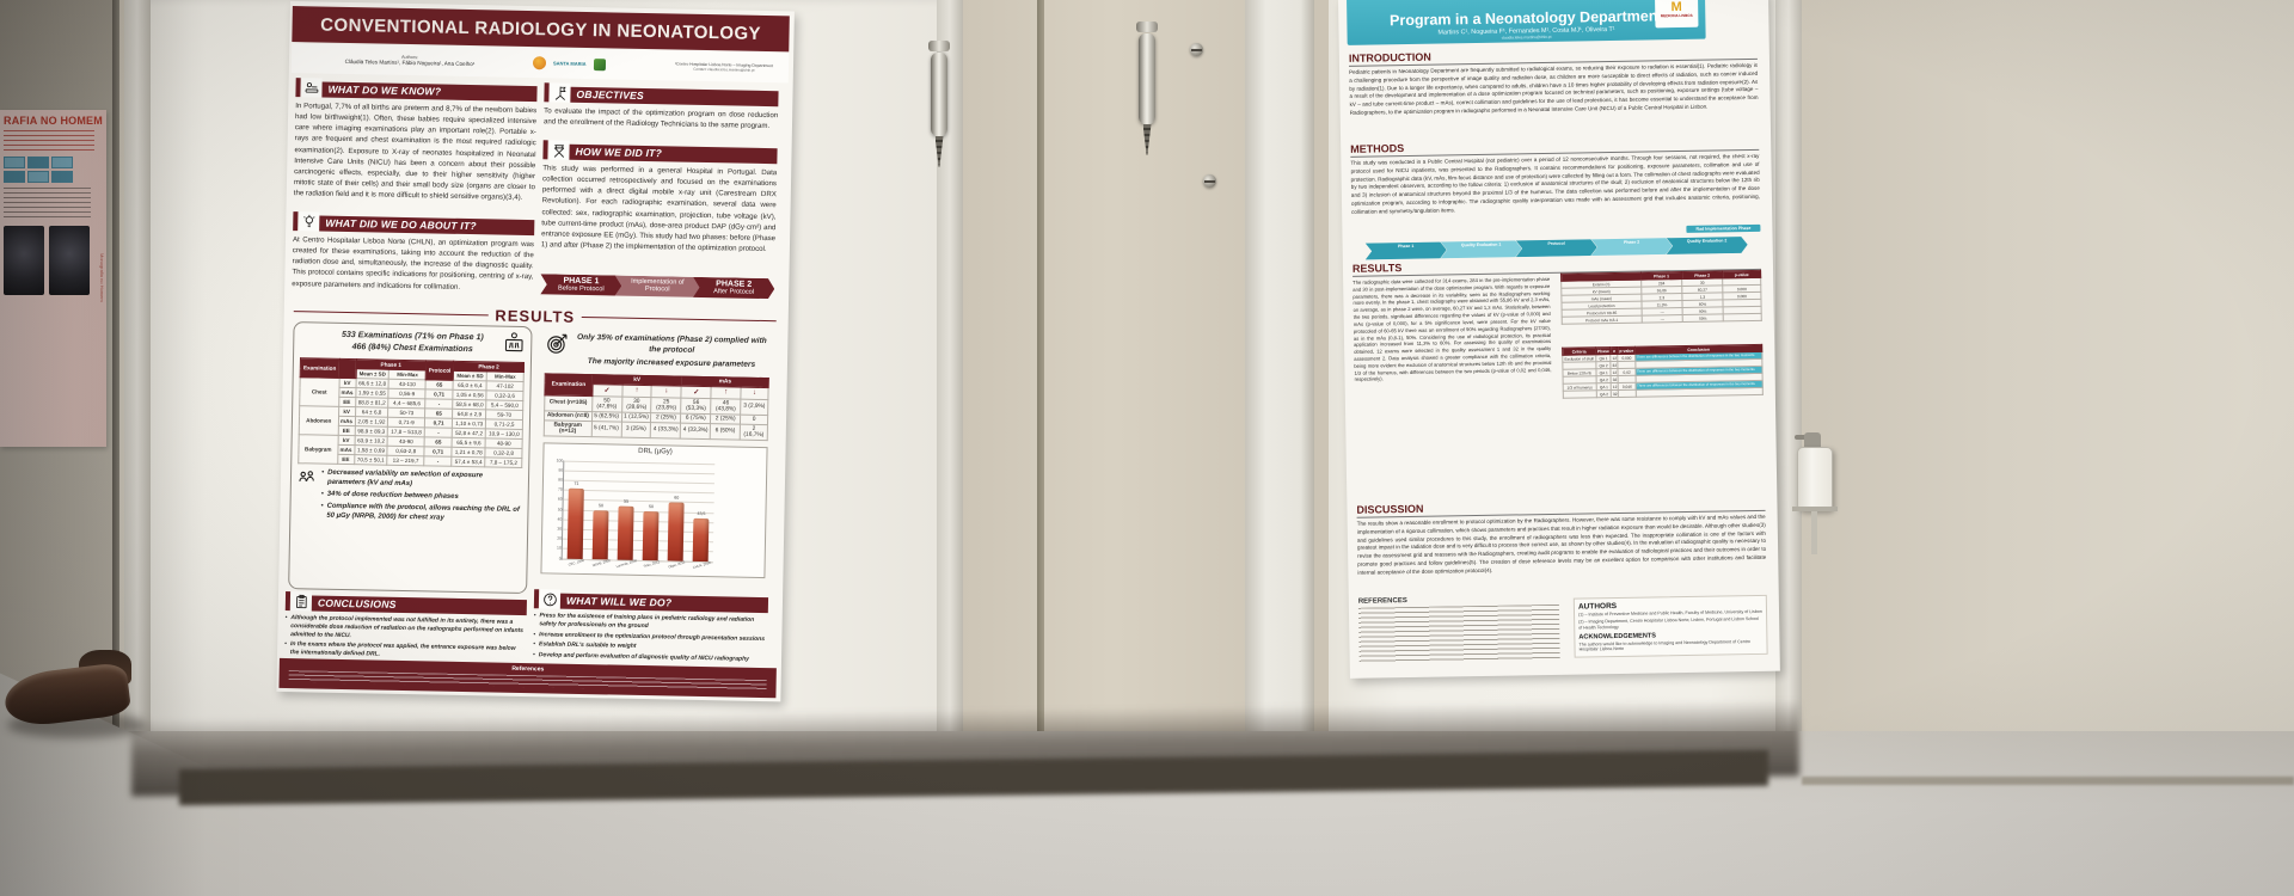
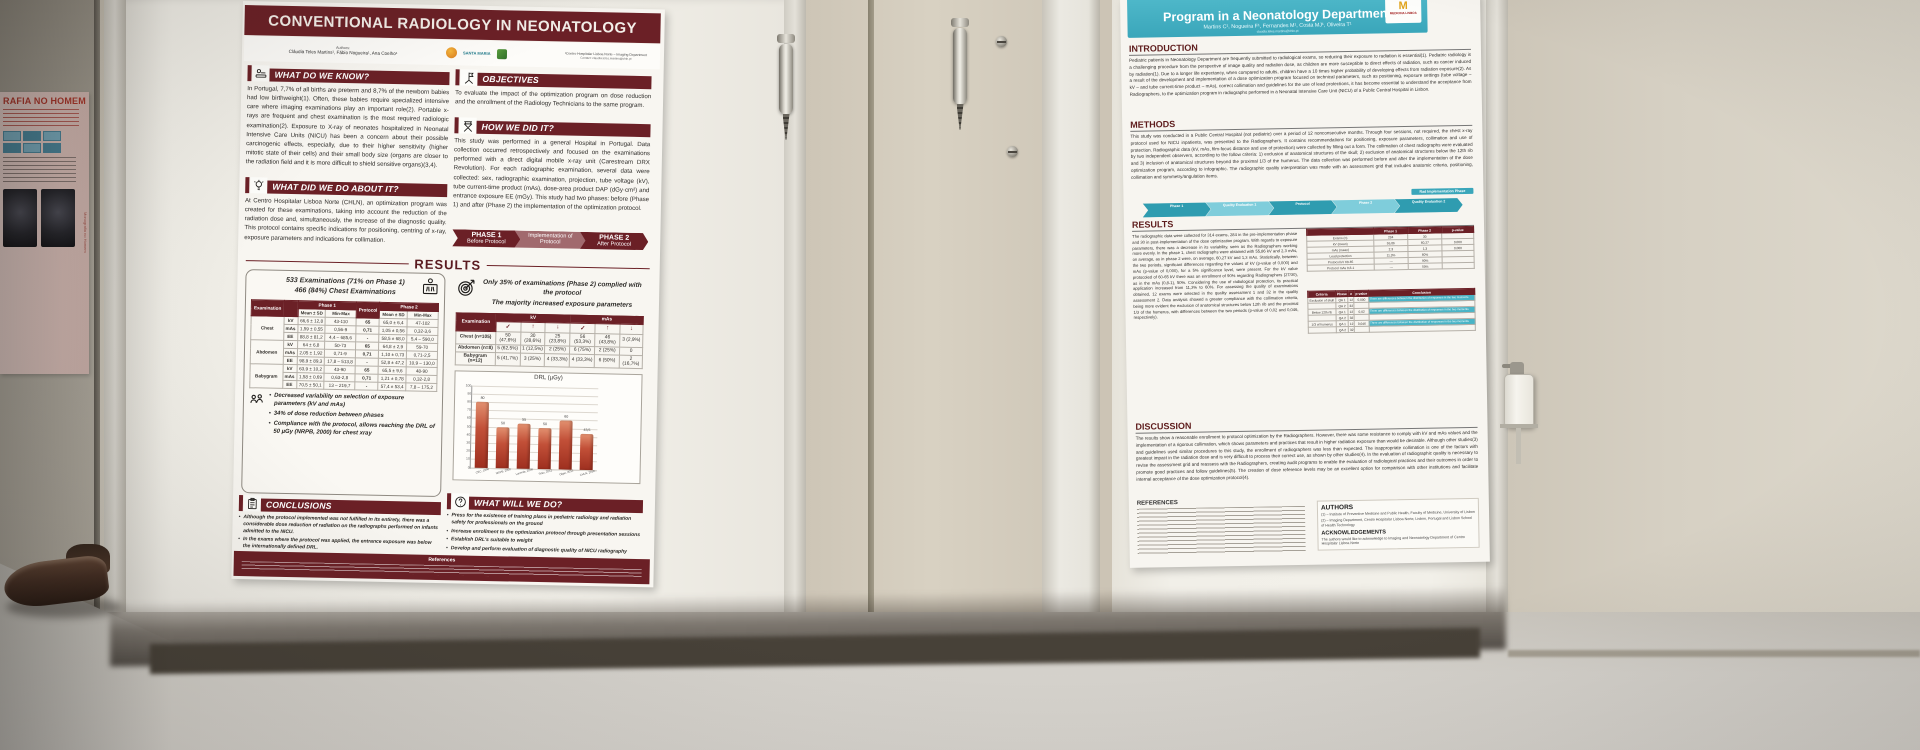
CEC, 1996: 71 -> 80
